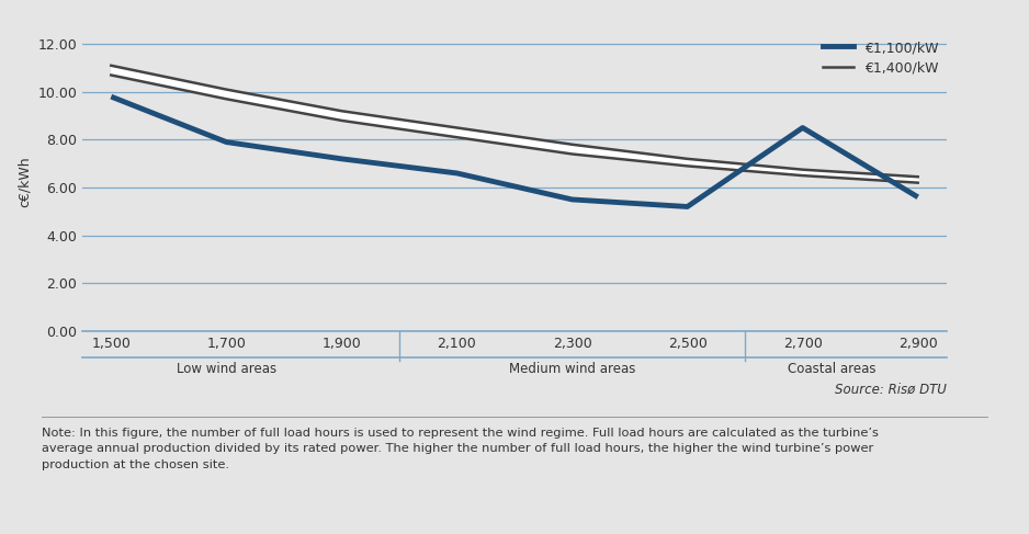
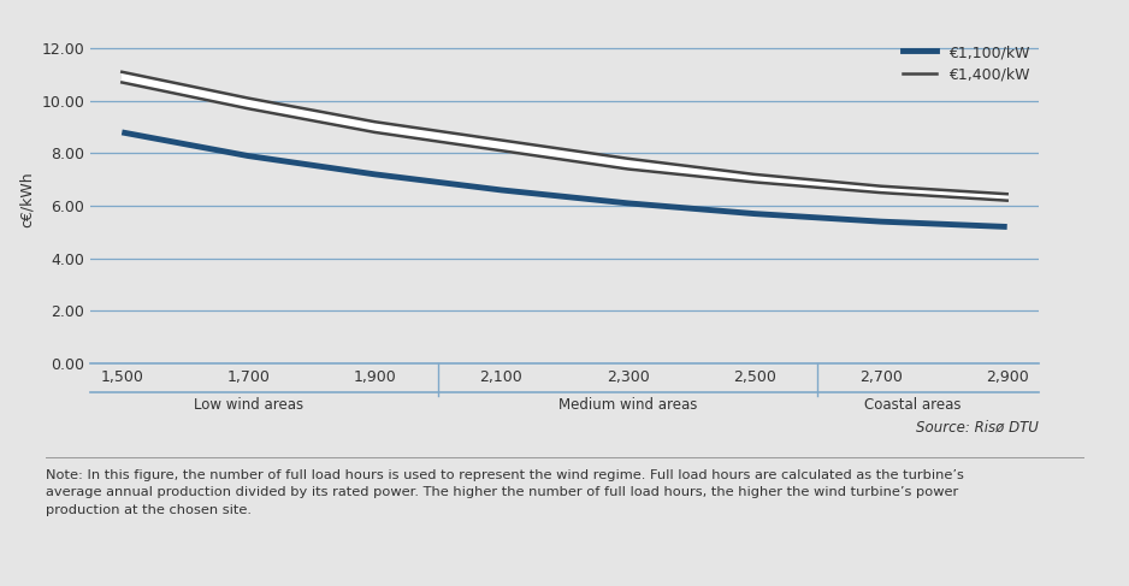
€1,100/kW/1,500: 9.8 -> 8.8
€1,100/kW/2,300: 5.5 -> 6.1
€1,100/kW/2,500: 5.2 -> 5.7
€1,100/kW/2,700: 8.5 -> 5.4
€1,100/kW/2,900: 5.6 -> 5.2
